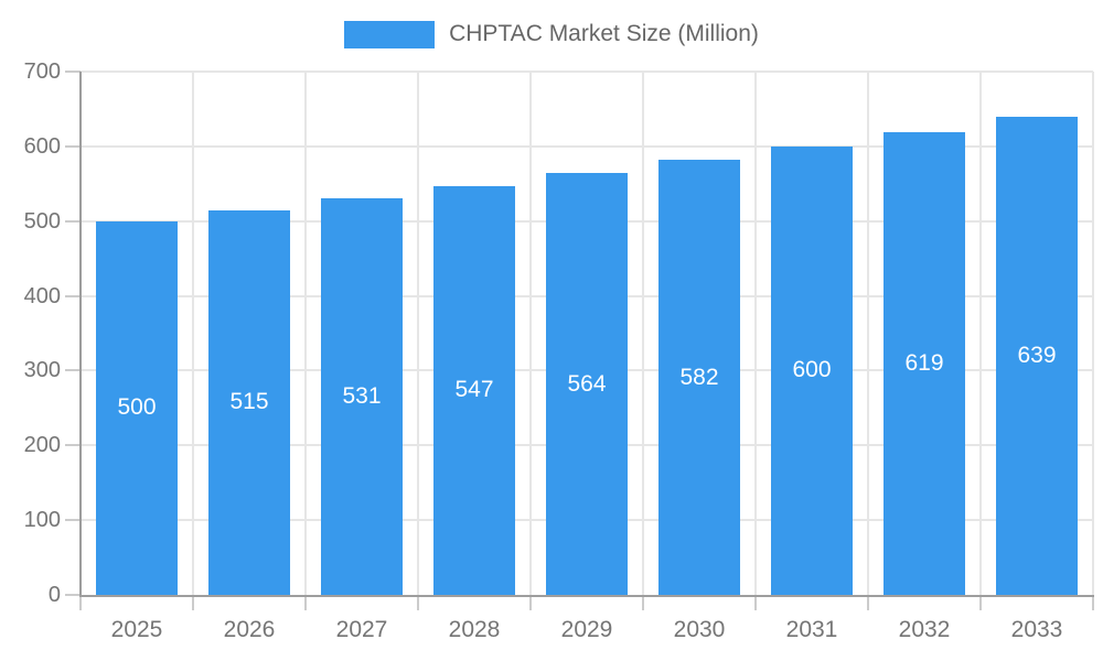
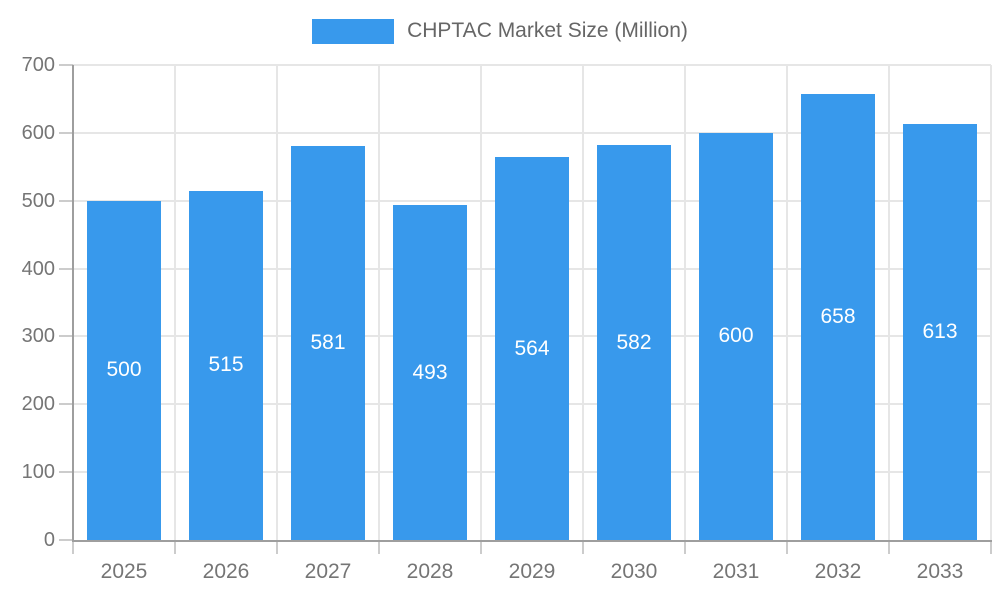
2027: 531 -> 581
2028: 547 -> 493
2032: 619 -> 658
2033: 639 -> 613
